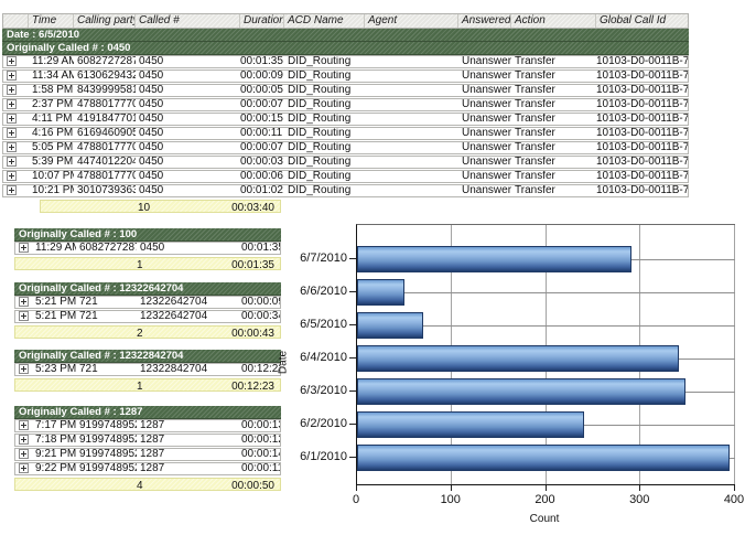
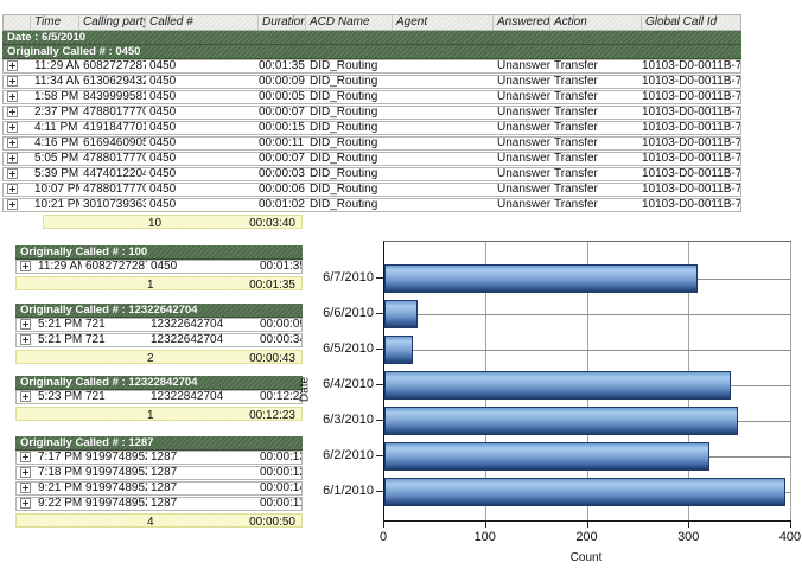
6/7/2010: 290 -> 310
6/6/2010: 50 -> 30
6/5/2010: 70 -> 30
6/2/2010: 240 -> 320
